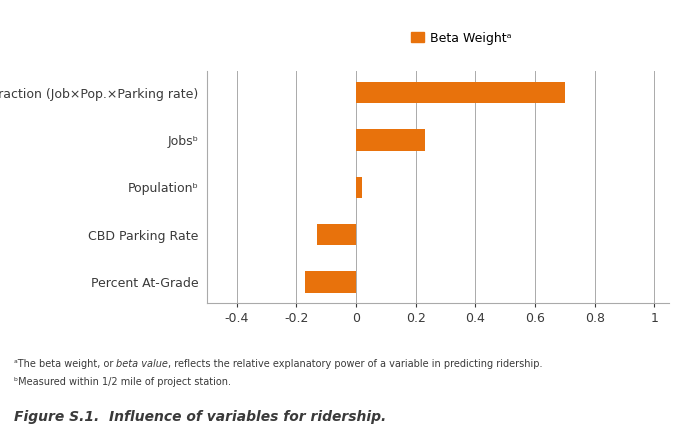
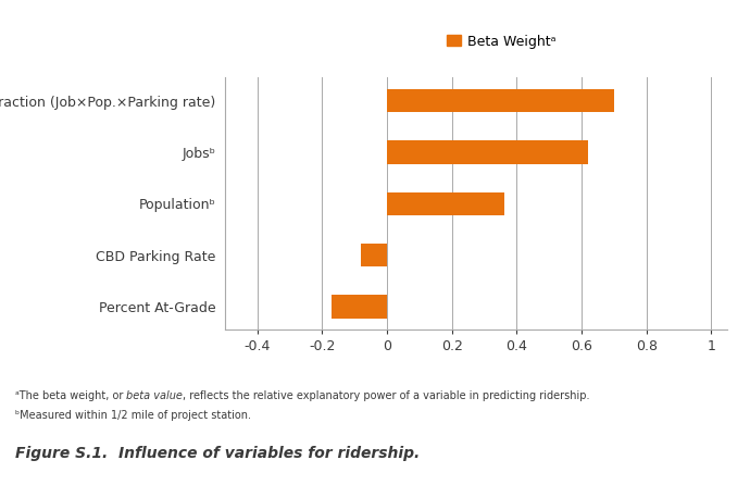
Jobsᵇ: 0.23 -> 0.62
Populationᵇ: 0.02 -> 0.36
CBD Parking Rate: -0.13 -> -0.08
